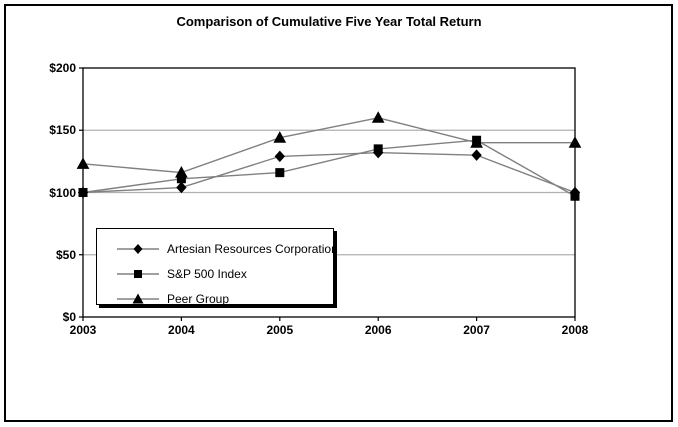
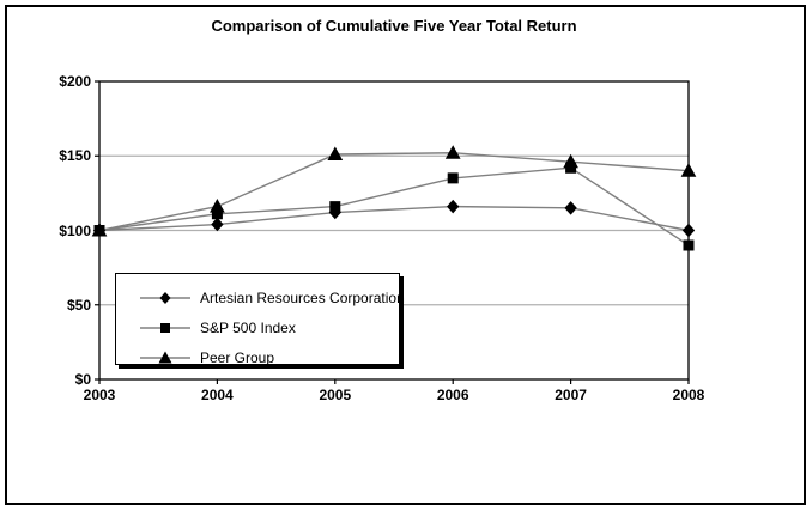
Peer Group/2003: $123 -> $100
Artesian Resources Corporation/2005: $129 -> $112
Peer Group/2005: $144 -> $151
Artesian Resources Corporation/2006: $132 -> $116
Peer Group/2006: $160 -> $152
Artesian Resources Corporation/2007: $130 -> $115
Peer Group/2007: $140 -> $146
S&P 500 Index/2008: $97 -> $90
